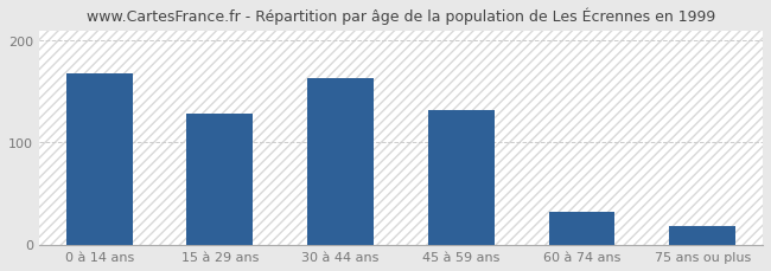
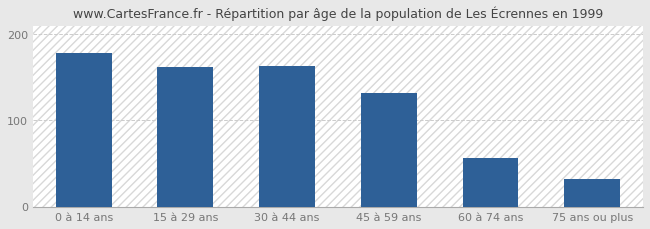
0 à 14 ans: 168 -> 178
15 à 29 ans: 128 -> 162
60 à 74 ans: 32 -> 56
75 ans ou plus: 18 -> 32
